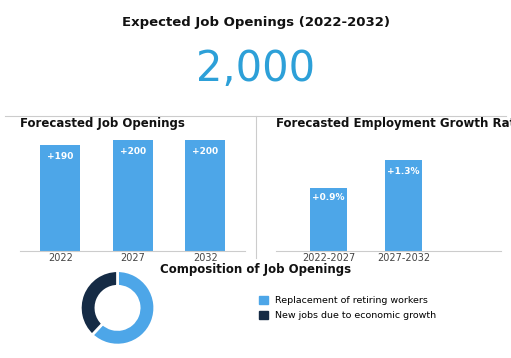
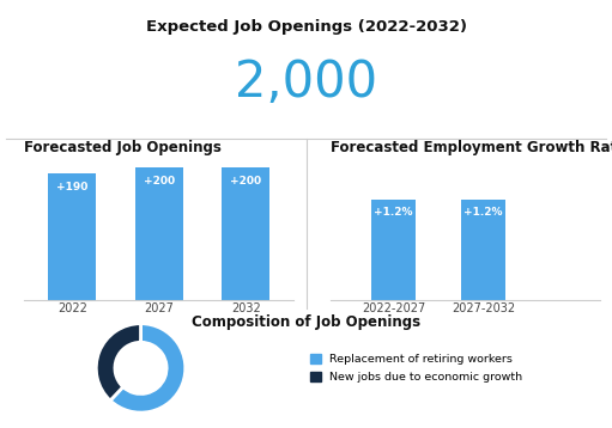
2022-2027: +0.9% -> +1.2%
2027-2032: +1.3% -> +1.2%
